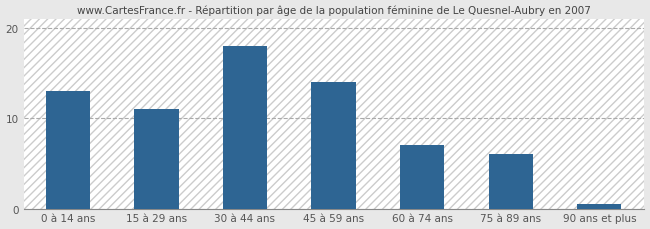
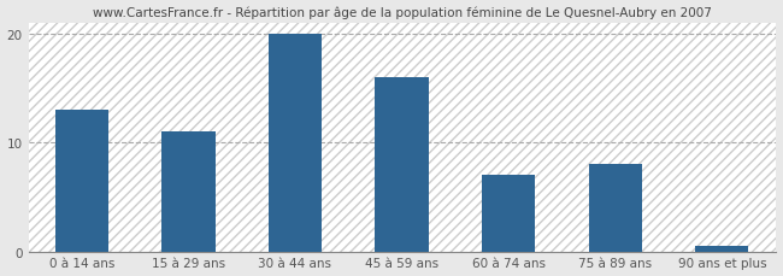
30 à 44 ans: 18.0 -> 20.0
45 à 59 ans: 14.0 -> 16.0
75 à 89 ans: 6.0 -> 8.0
